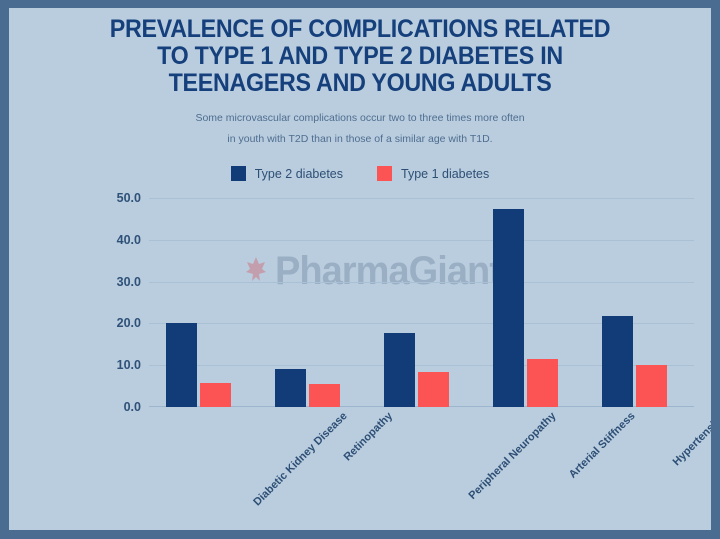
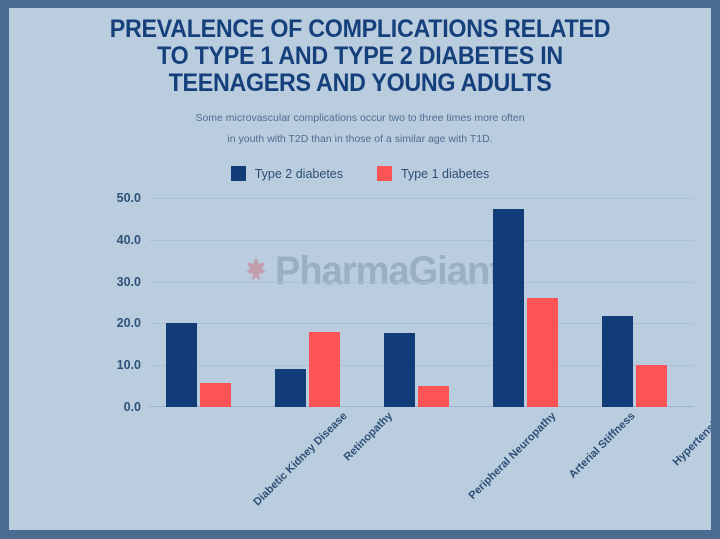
Type 1 diabetes/Retinopathy: 6 -> 18
Type 1 diabetes/Peripheral Neuropathy: 8 -> 5
Type 1 diabetes/Arterial Stiffness: 12 -> 26
